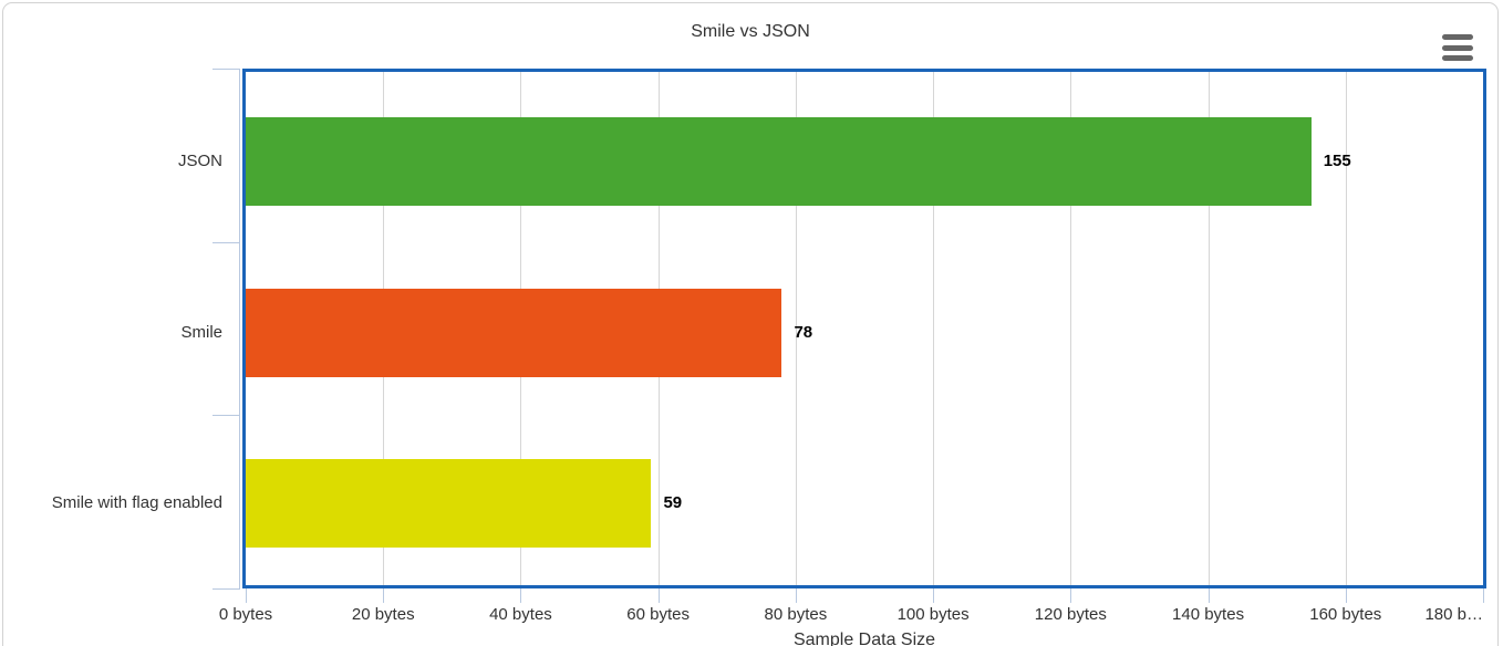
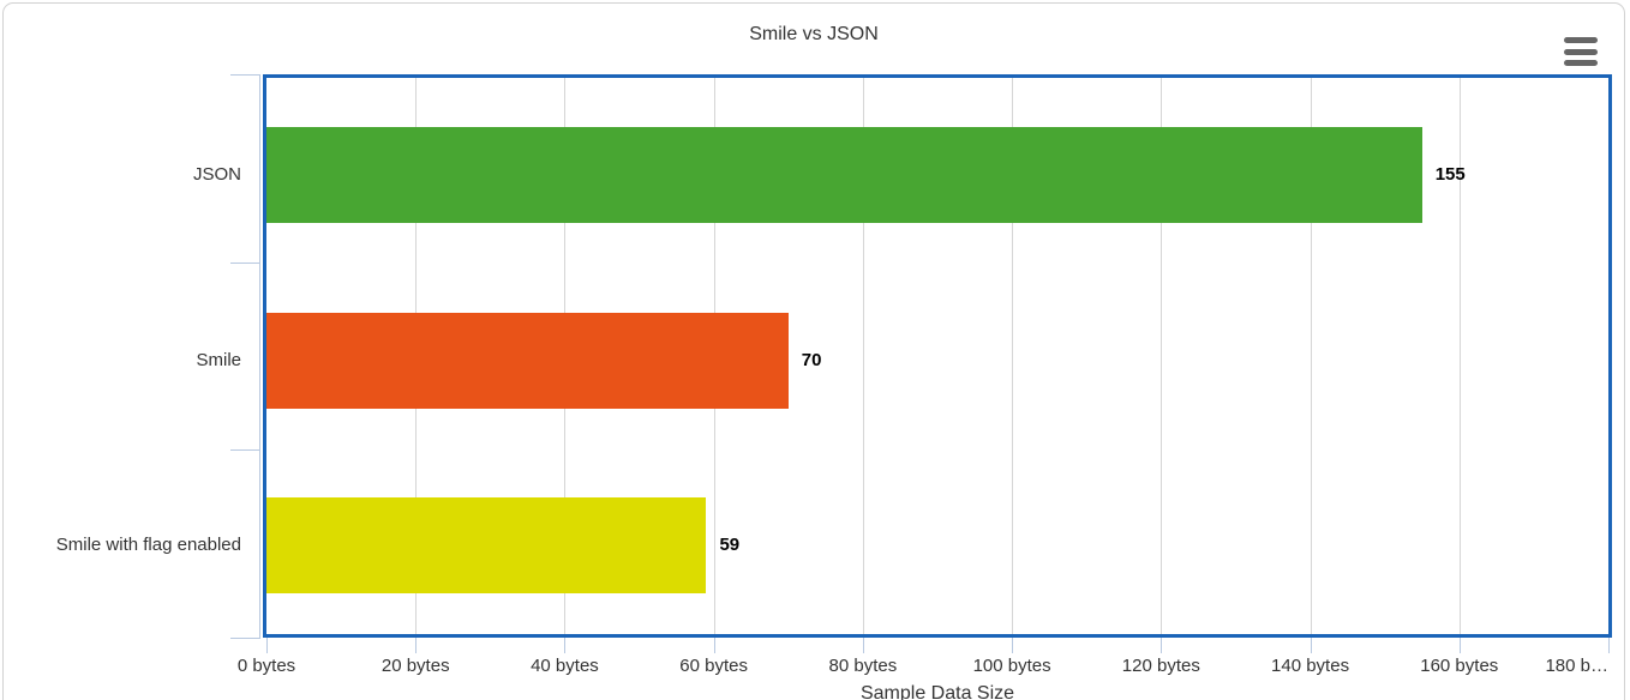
Smile: 78 -> 70
